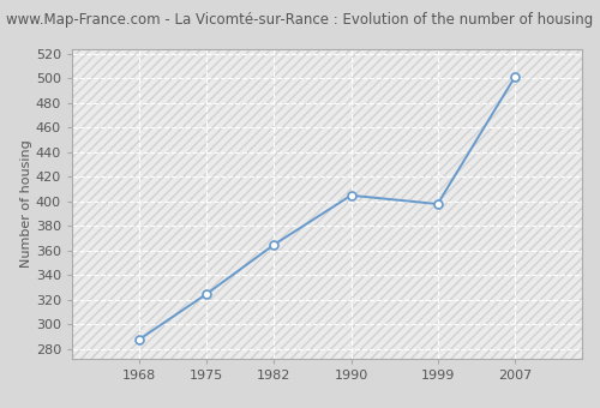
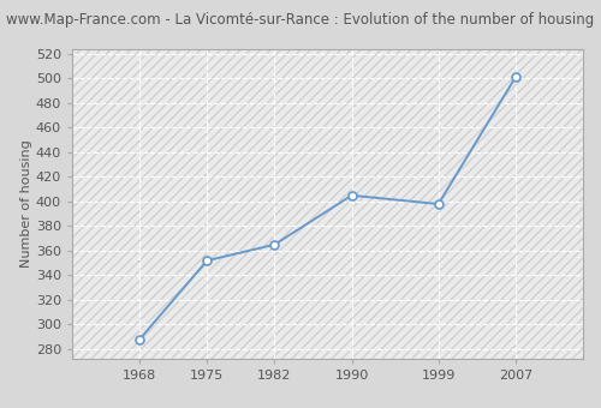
1975: 325 -> 352
